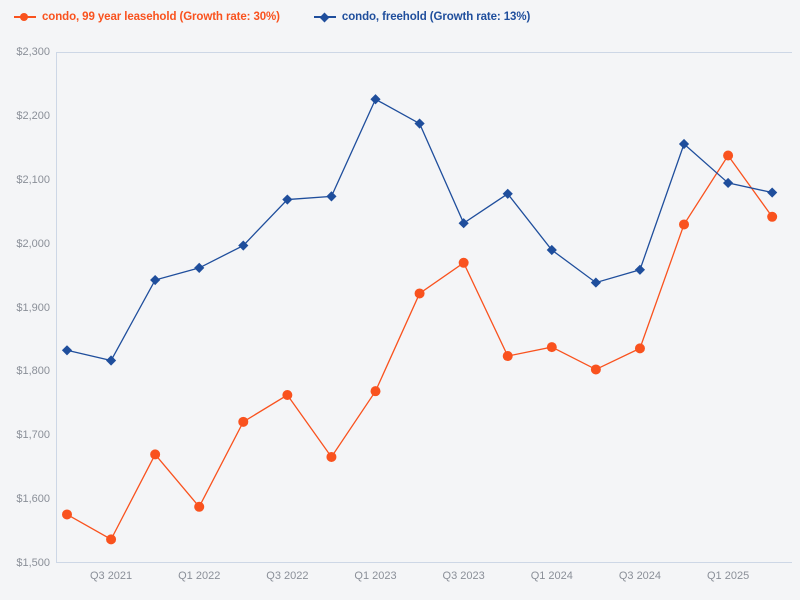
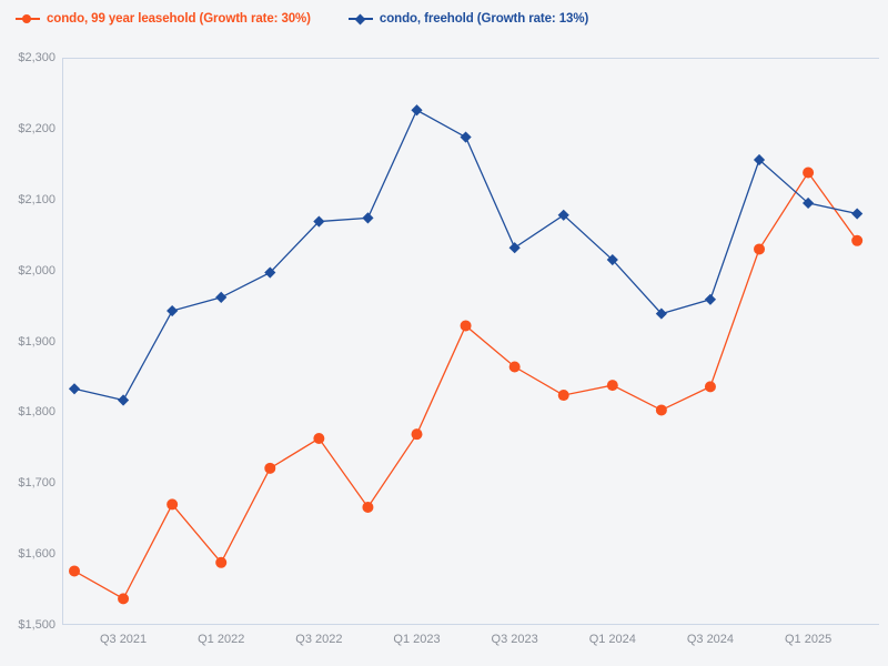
condo, 99 year leasehold (Growth rate: 30%)/Q3 2023: $1970 -> $1860
condo, freehold (Growth rate: 13%)/Q1 2024: $1990 -> $2020
